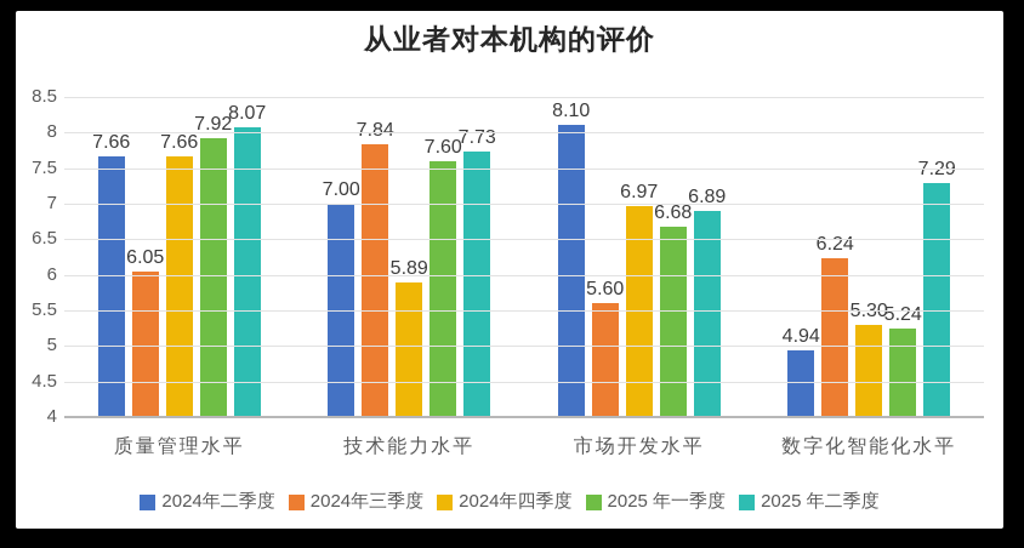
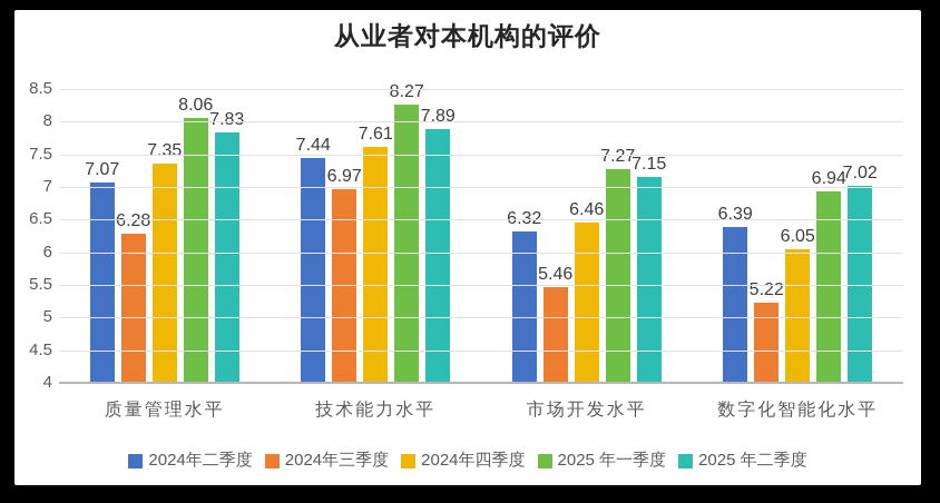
2024年二季度/质量管理水平: 7.66 -> 7.07
2024年三季度/质量管理水平: 6.05 -> 6.28
2024年四季度/质量管理水平: 7.66 -> 7.35
2025 年一季度/质量管理水平: 7.92 -> 8.06
2025 年二季度/质量管理水平: 8.07 -> 7.83
2024年二季度/技术能力水平: 7.00 -> 7.44
2024年三季度/技术能力水平: 7.84 -> 6.97
2024年四季度/技术能力水平: 5.89 -> 7.61
2025 年一季度/技术能力水平: 7.60 -> 8.27
2025 年二季度/技术能力水平: 7.73 -> 7.89
2024年二季度/市场开发水平: 8.10 -> 6.32
2024年三季度/市场开发水平: 5.60 -> 5.46
2024年四季度/市场开发水平: 6.97 -> 6.46
2025 年一季度/市场开发水平: 6.68 -> 7.27
2025 年二季度/市场开发水平: 6.89 -> 7.15
2024年二季度/数字化智能化水平: 4.94 -> 6.39
2024年三季度/数字化智能化水平: 6.24 -> 5.22
2024年四季度/数字化智能化水平: 5.30 -> 6.05
2025 年一季度/数字化智能化水平: 5.24 -> 6.94
2025 年二季度/数字化智能化水平: 7.29 -> 7.02
